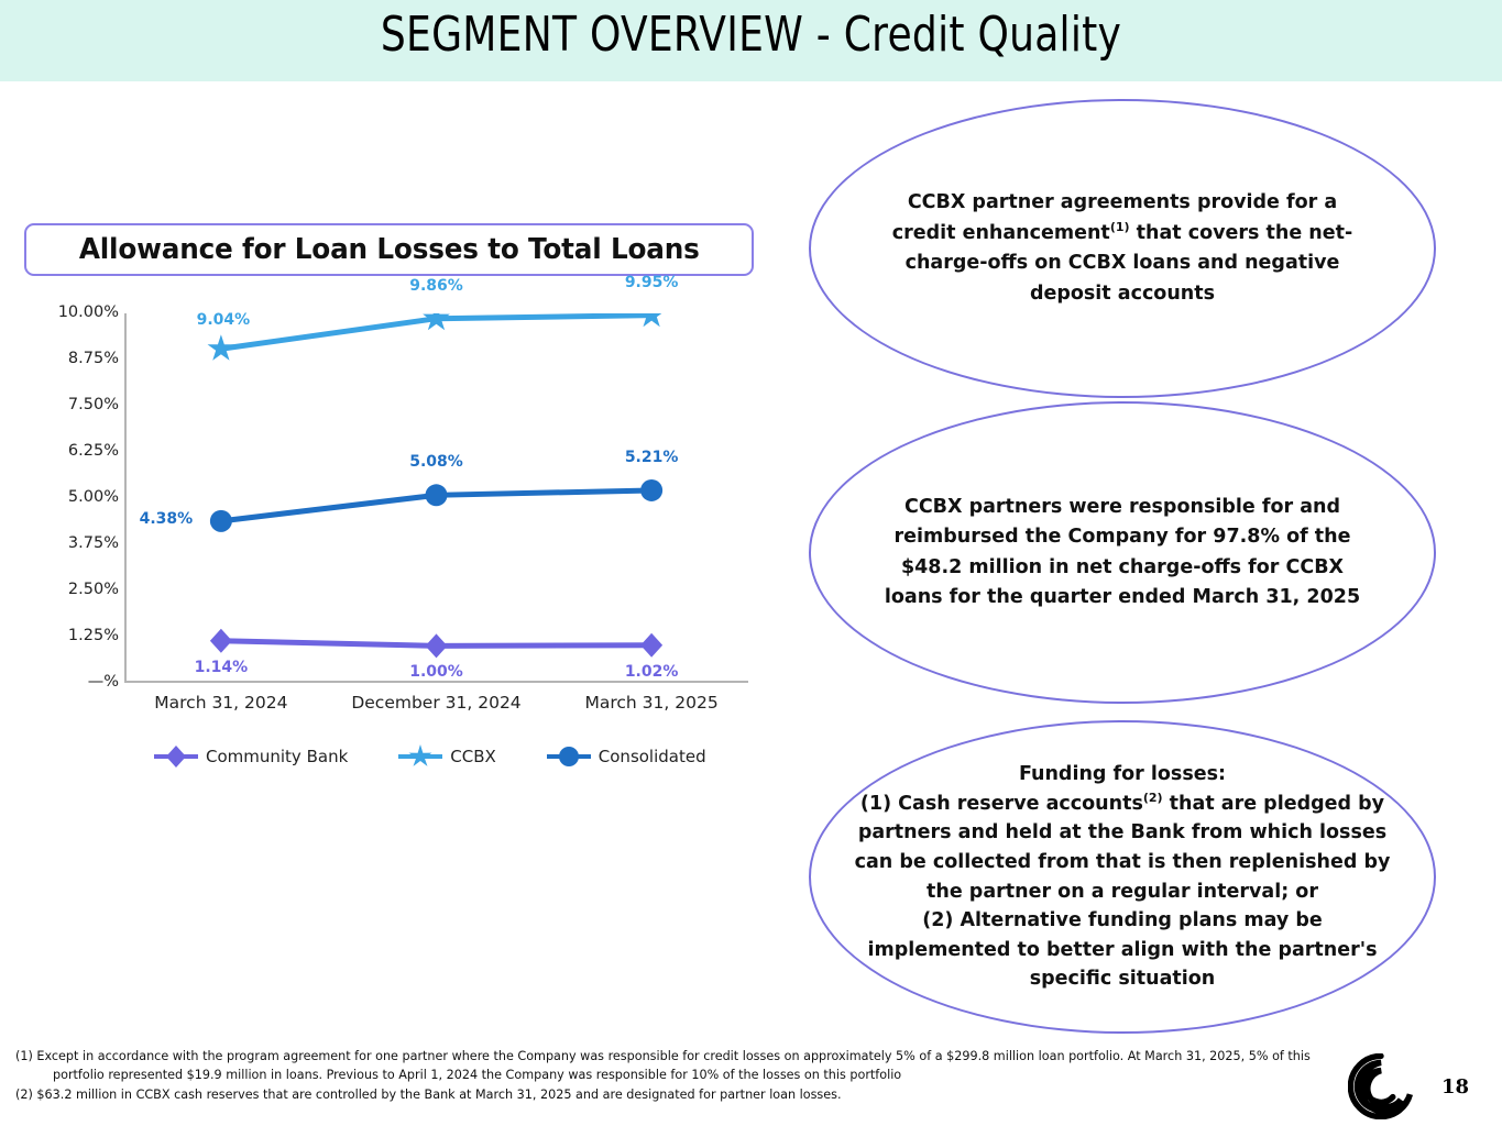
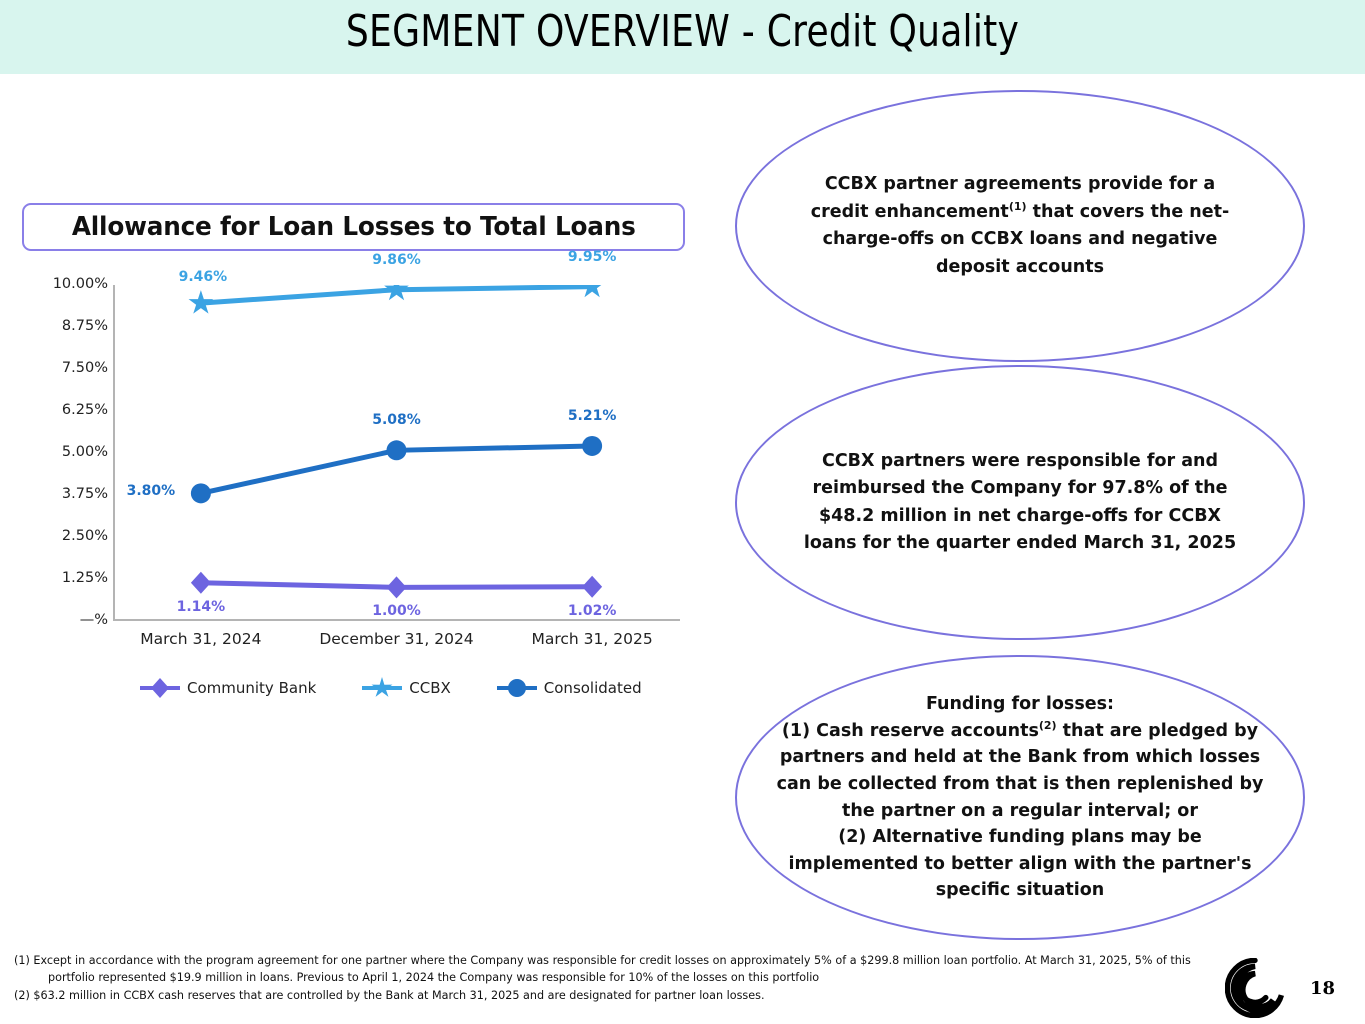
CCBX/March 31, 2024: 9.04% -> 9.46%
Consolidated/March 31, 2024: 4.38% -> 3.80%
